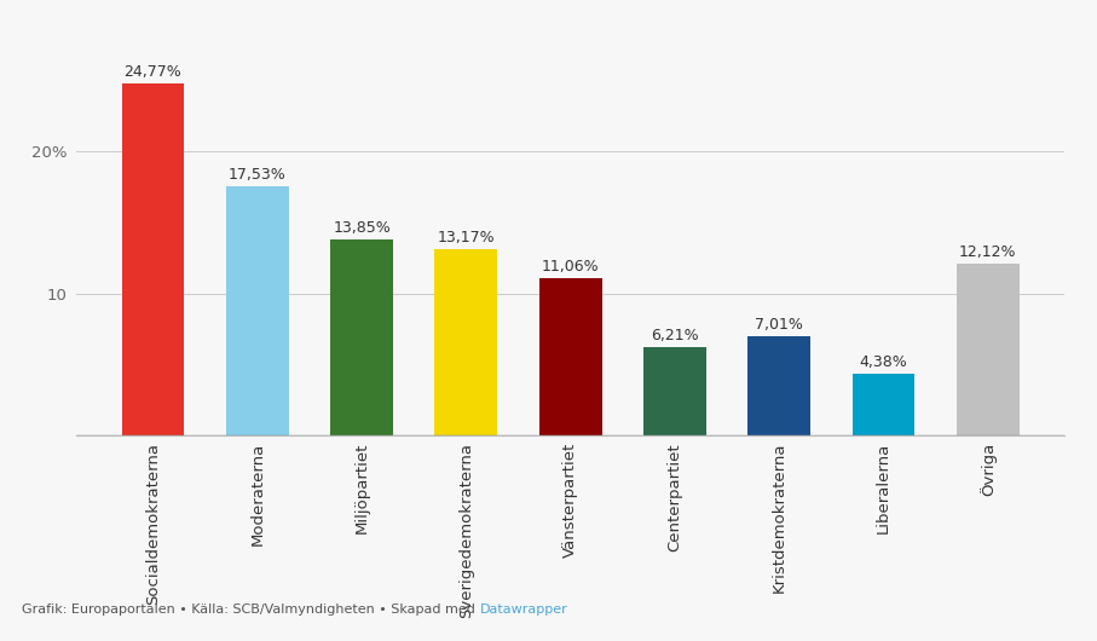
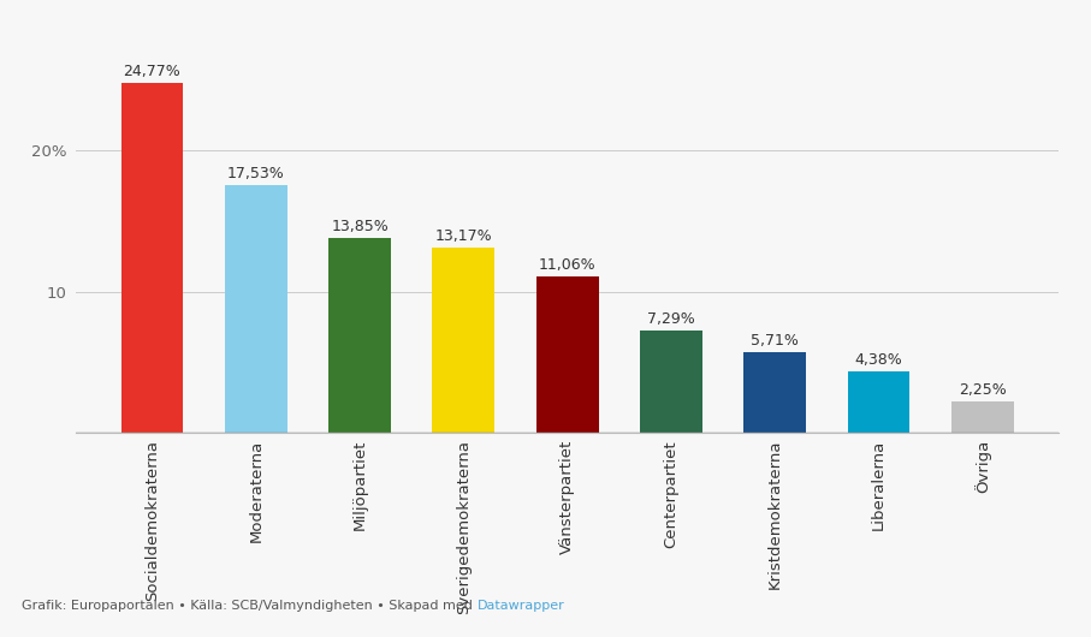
Centerpartiet: 6,21% -> 7,29%
Kristdemokraterna: 7,01% -> 5,71%
Övriga: 12,12% -> 2,25%
